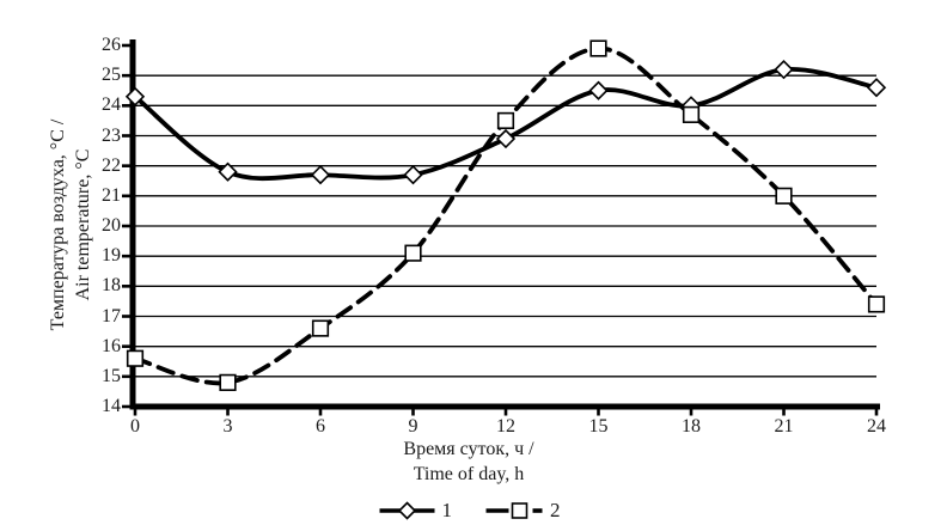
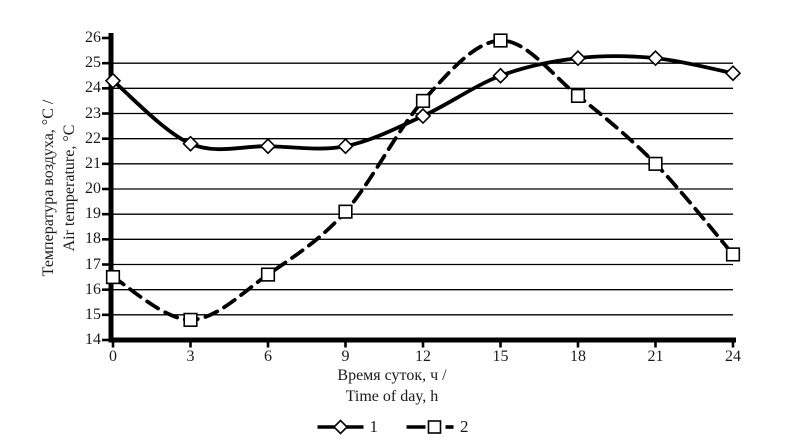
2/0: 15.6 -> 16.5
1/18: 24.0 -> 25.2
